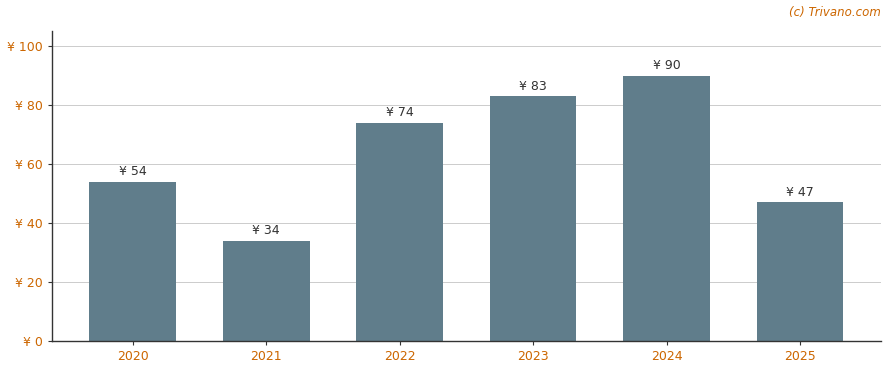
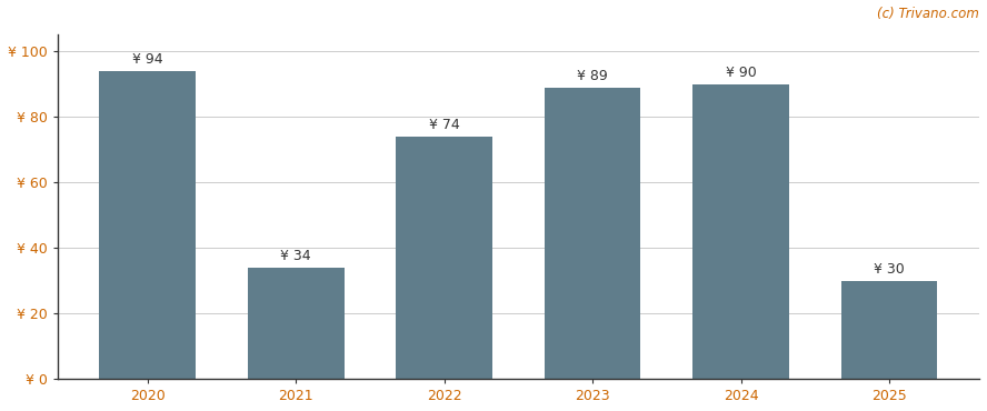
2020: 54 -> 94
2023: 83 -> 89
2025: 47 -> 30
